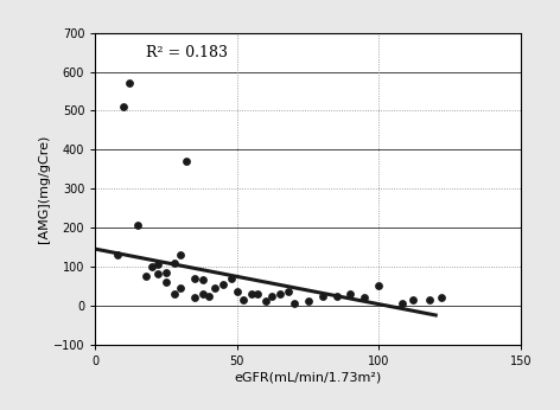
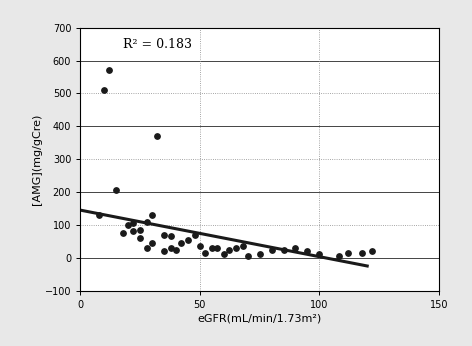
100: 50 -> 10
